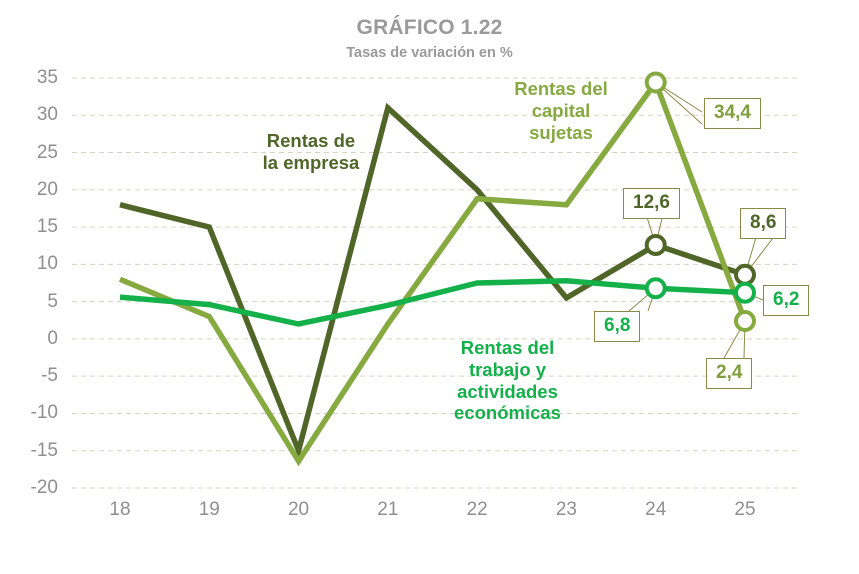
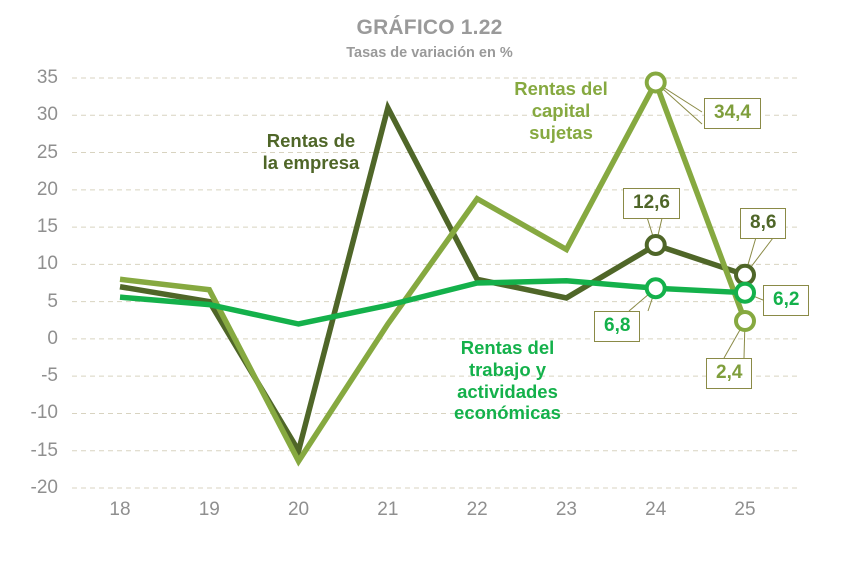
Rentas de la empresa/18: 18 -> 7
Rentas de la empresa/19: 15 -> 5
Rentas del capital sujetas/19: 3 -> 7
Rentas de la empresa/22: 20 -> 8
Rentas del capital sujetas/23: 18 -> 12
